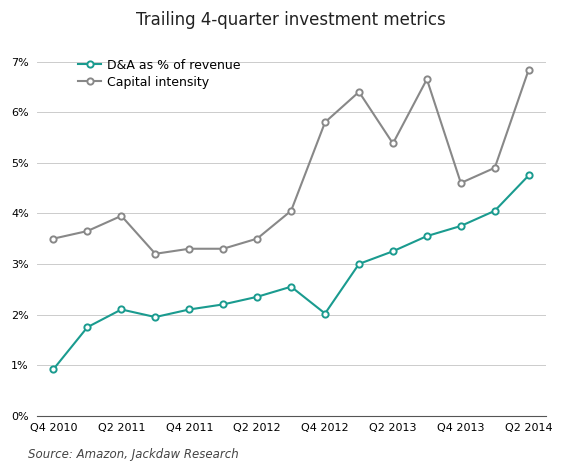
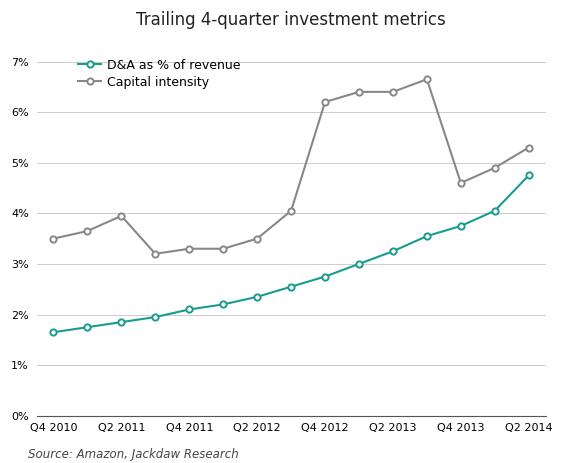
D&A as % of revenue/Q4 2010: 0.92% -> 1.65%
D&A as % of revenue/Q2 2011: 2.10% -> 1.85%
D&A as % of revenue/Q4 2012: 2.02% -> 2.75%
Capital intensity/Q4 2012: 5.80% -> 6.20%
Capital intensity/Q2 2013: 5.38% -> 6.40%
Capital intensity/Q2 2014: 6.84% -> 5.30%
